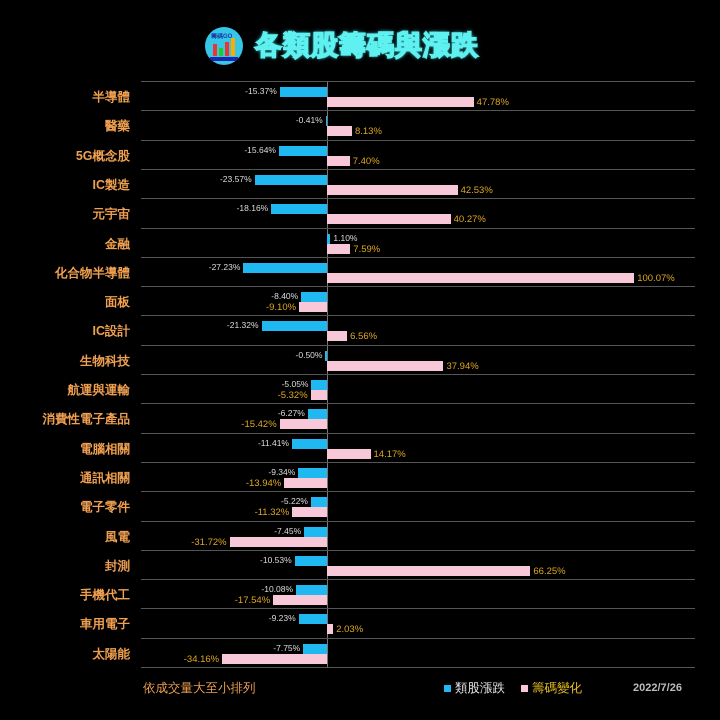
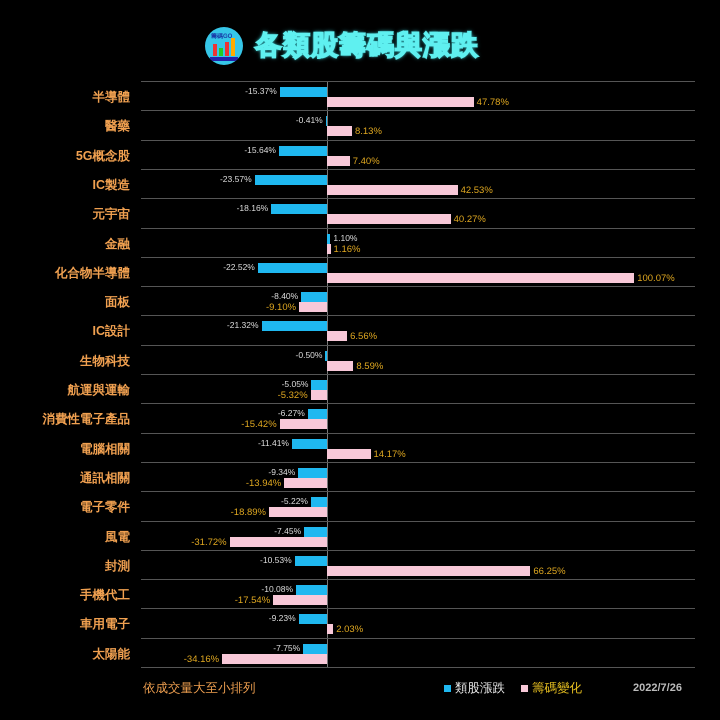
籌碼變化/金融: 7.59% -> 1.16%
類股漲跌/化合物半導體: -27.23% -> -22.52%
籌碼變化/生物科技: 37.94% -> 8.59%
籌碼變化/電子零件: -11.32% -> -18.89%
